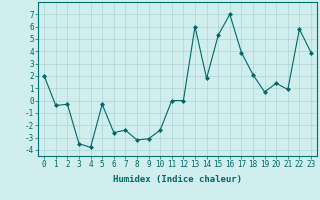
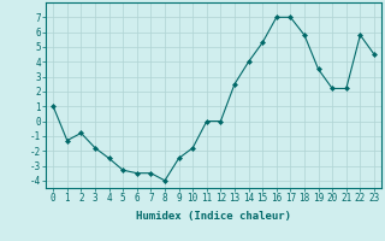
0: 2.0 -> 1.0
1: -0.4 -> -1.3
2: -0.3 -> -0.8
3: -3.5 -> -1.8
4: -3.8 -> -2.5
5: -0.3 -> -3.3
6: -2.6 -> -3.5
7: -2.4 -> -3.5
8: -3.2 -> -4.0
9: -3.1 -> -2.5
10: -2.4 -> -1.8
13: 6.0 -> 2.5
14: 1.8 -> 4.0
17: 3.9 -> 7.0
18: 2.1 -> 5.8
19: 0.7 -> 3.5
20: 1.4 -> 2.2
21: 0.9 -> 2.2
23: 3.9 -> 4.5
